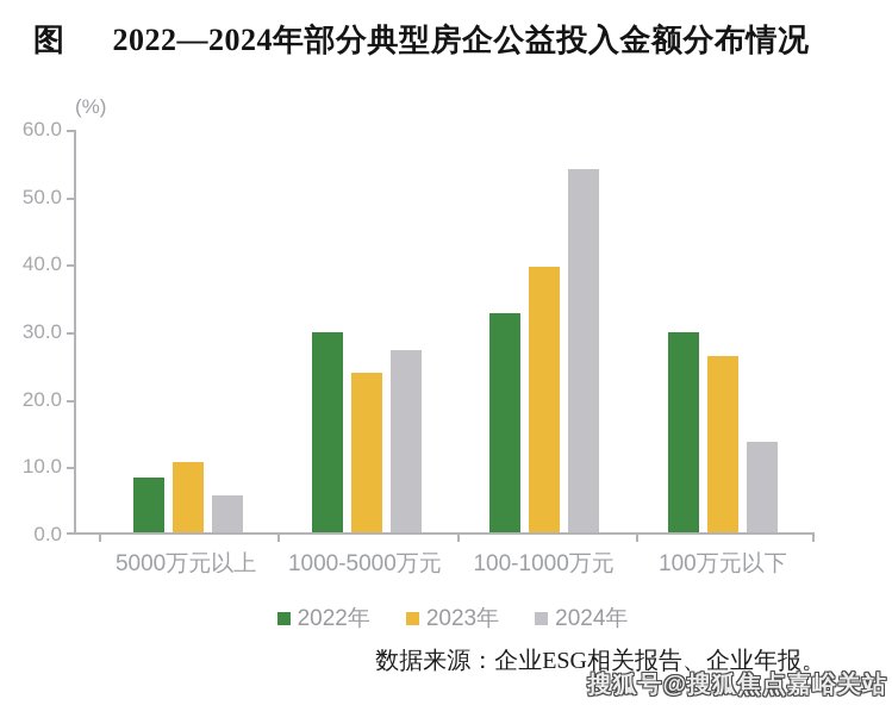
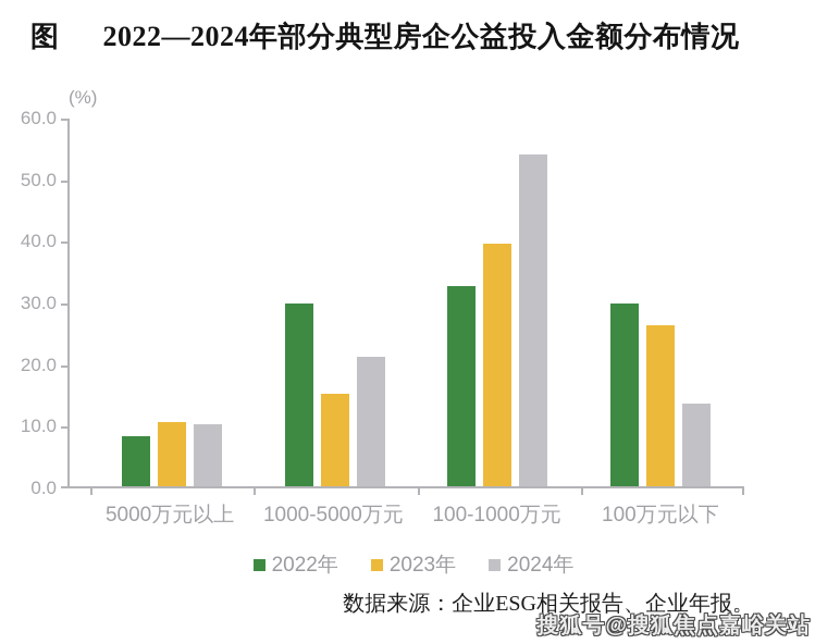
2024年/5000万元以上: 5 -> 10
2023年/1000-5000万元: 24 -> 15
2024年/1000-5000万元: 27 -> 21
